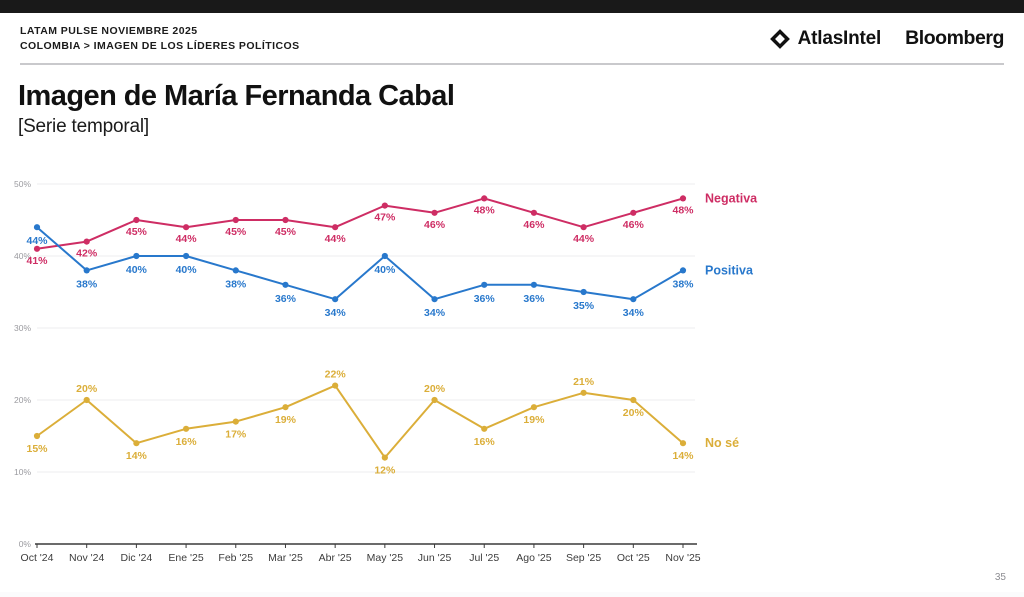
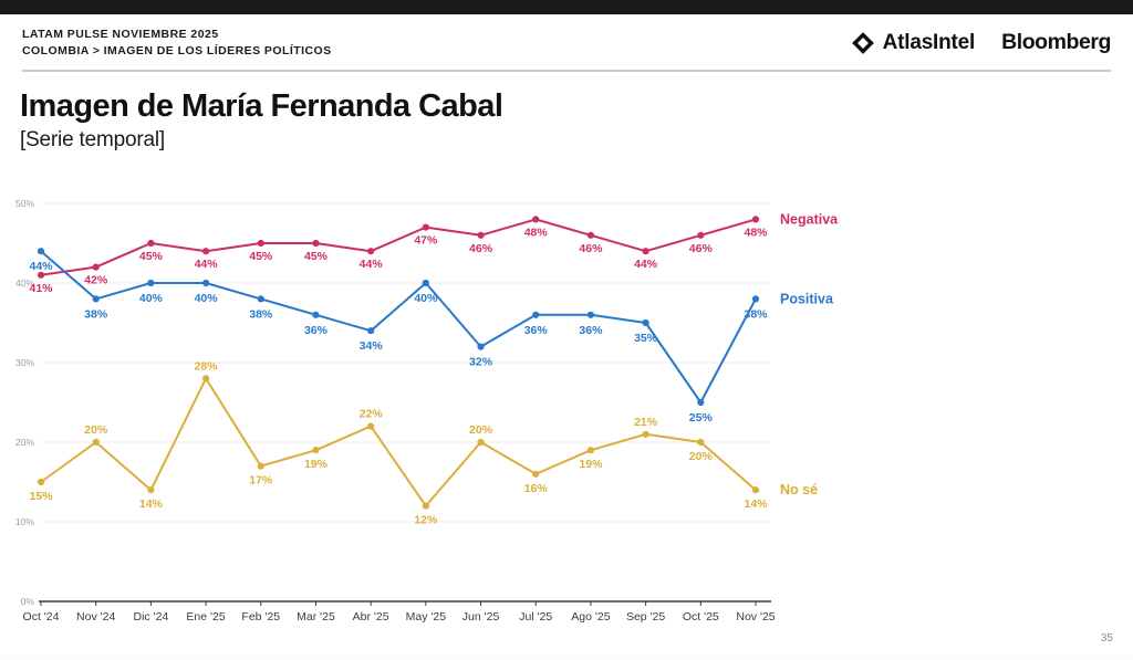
No sé/Ene '25: 16% -> 28%
Positiva/Jun '25: 34% -> 32%
Positiva/Oct '25: 34% -> 25%
